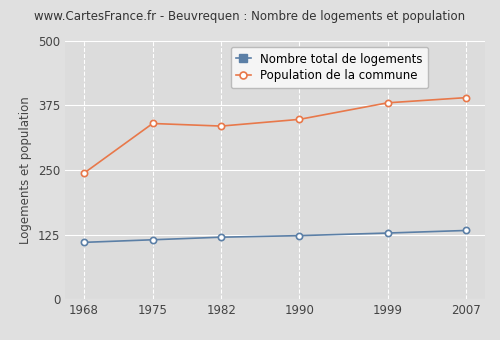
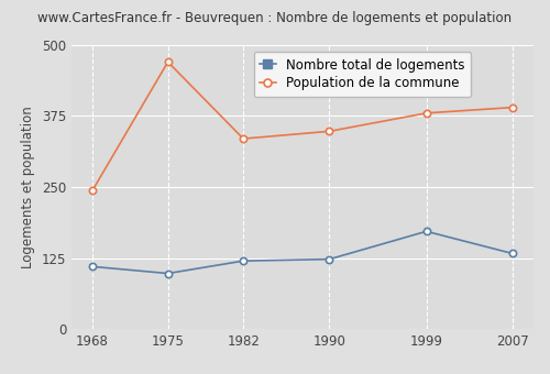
Nombre total de logements/1975: 115 -> 98
Population de la commune/1975: 340 -> 470
Nombre total de logements/1999: 128 -> 172
